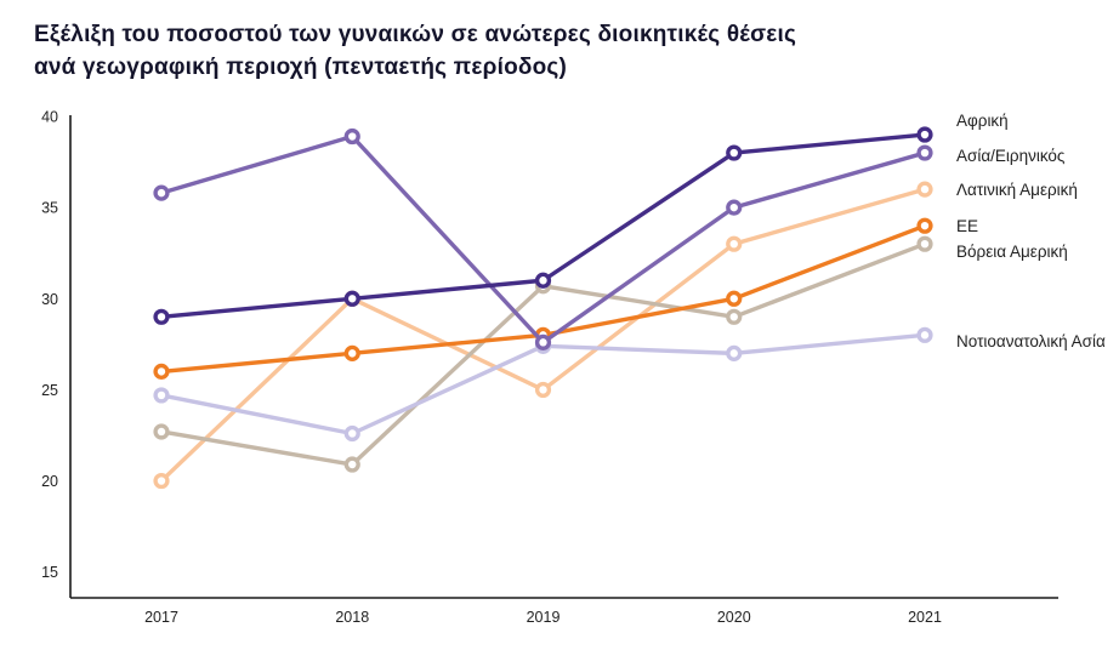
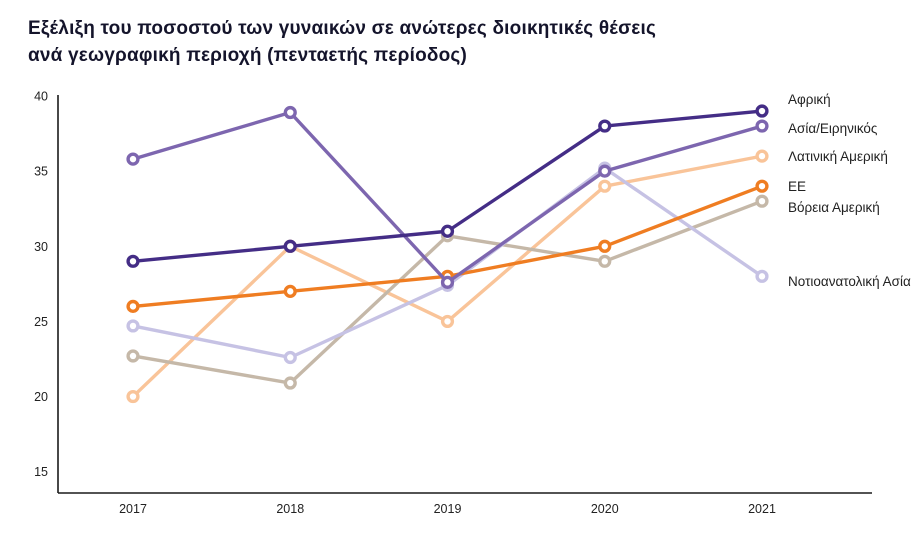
Λατινική Αμερική/2020: 33 -> 34
Νοτιοανατολική Ασία/2020: 27.0 -> 35.2
